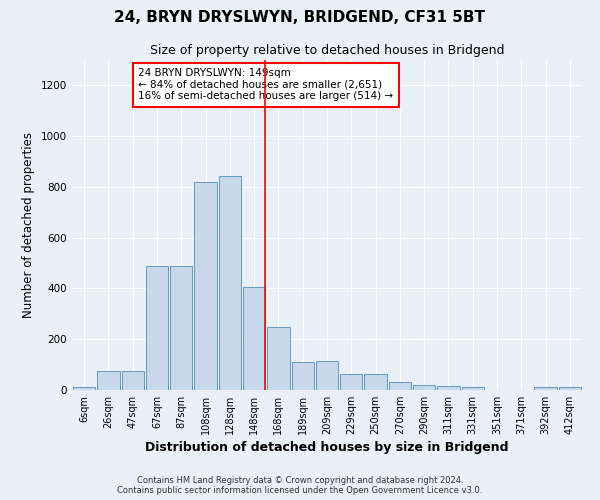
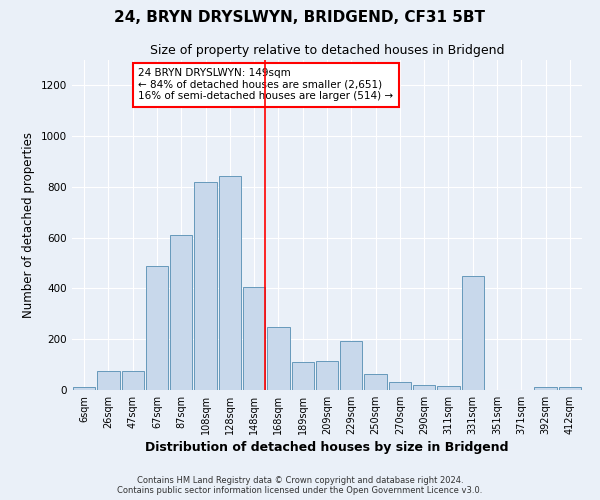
87sqm: 490 -> 610
229sqm: 65 -> 195
331sqm: 13 -> 450
